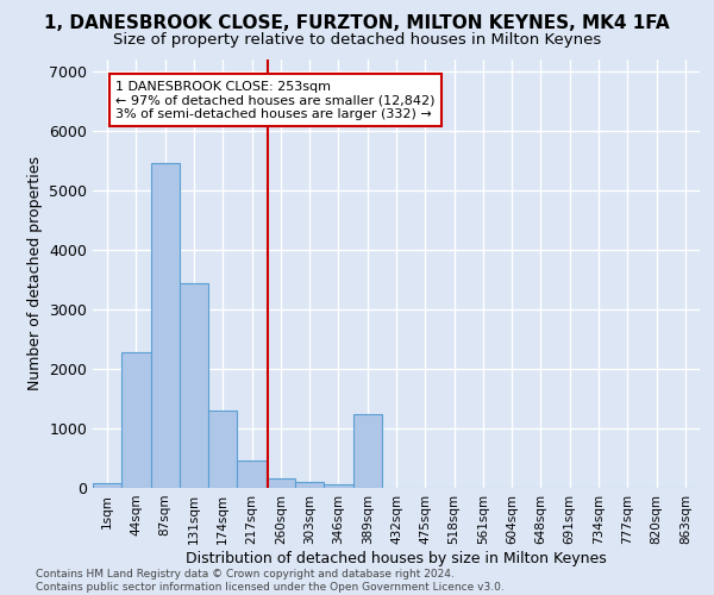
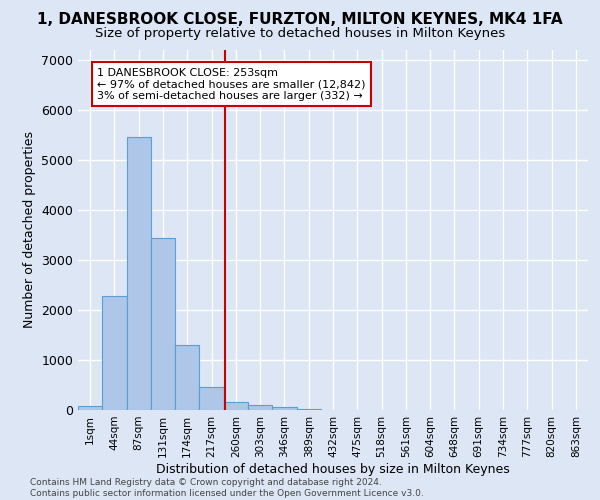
389sqm: 1250 -> 20
